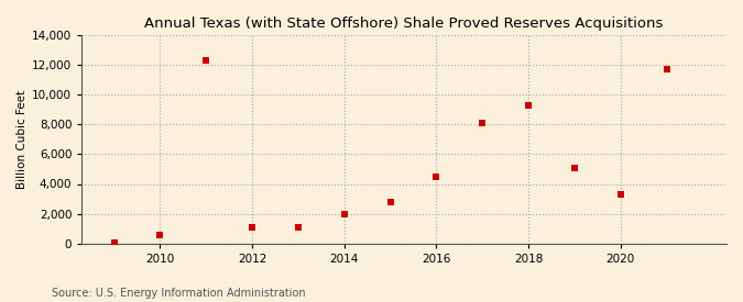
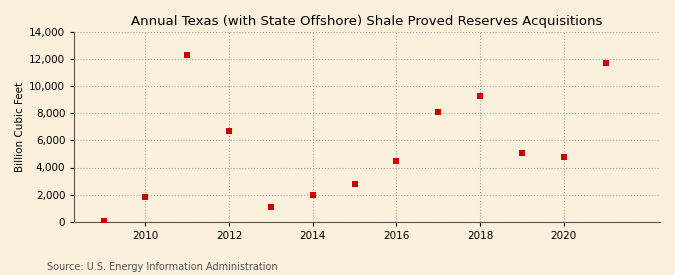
2010: 600 -> 1,800
2012: 1,100 -> 6,700
2020: 3,300 -> 4,800
